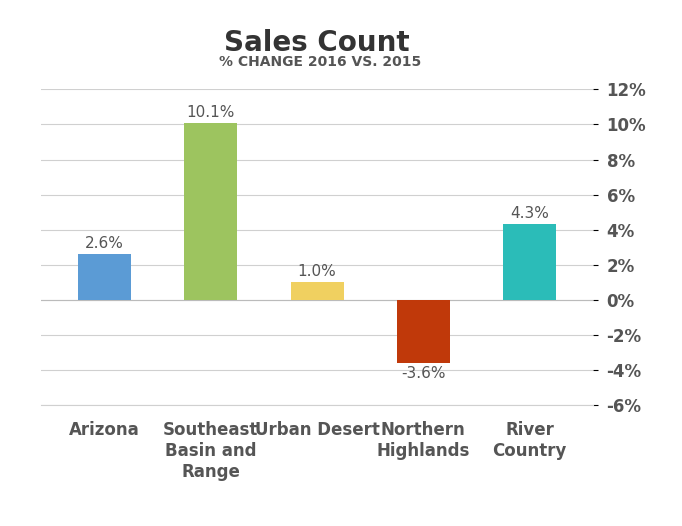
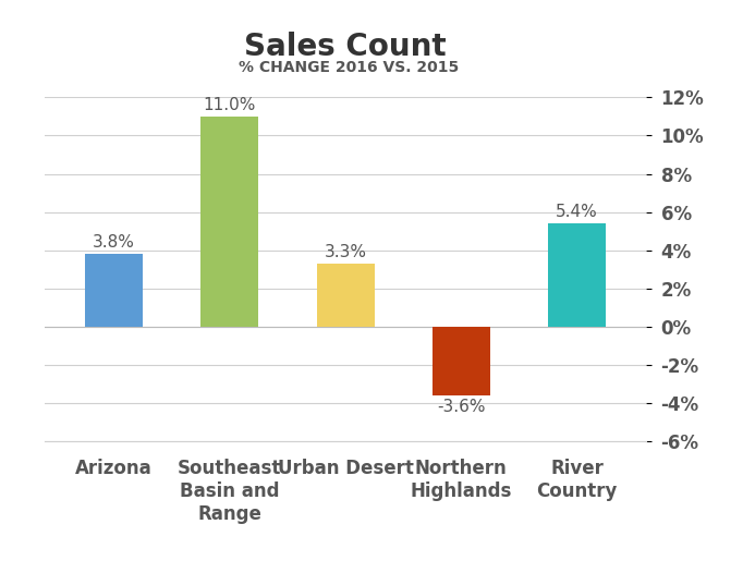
Arizona: 2.6% -> 3.8%
Southeast Basin and Range: 10.1% -> 11.0%
Urban Desert: 1.0% -> 3.3%
River Country: 4.3% -> 5.4%
